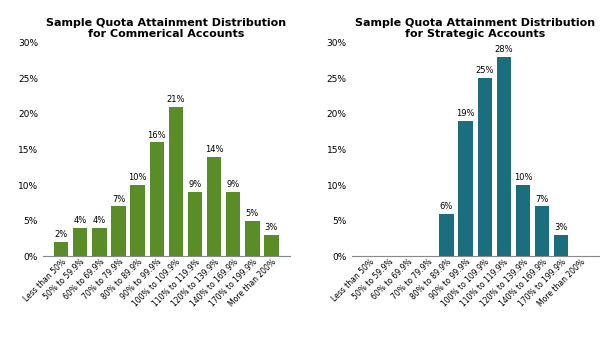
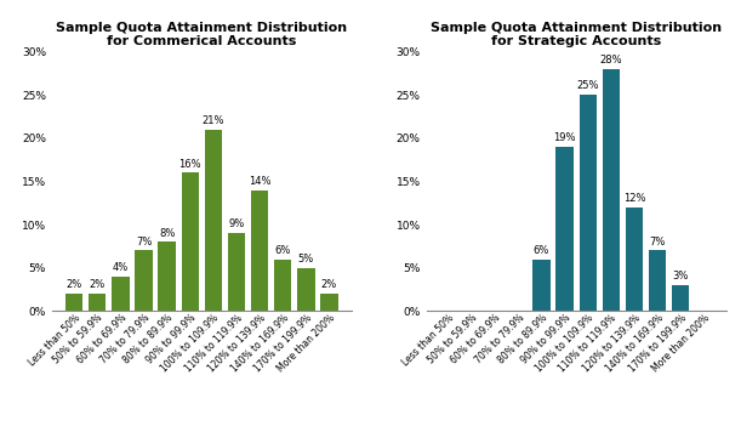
Sample Quota Attainment Distribution for Commerical Accounts/50% to 59.9%: 4% -> 2%
Sample Quota Attainment Distribution for Commerical Accounts/80% to 89.9%: 10% -> 8%
Sample Quota Attainment Distribution for Commerical Accounts/140% to 169.9%: 9% -> 6%
Sample Quota Attainment Distribution for Commerical Accounts/More than 200%: 3% -> 2%
Sample Quota Attainment Distribution for Strategic Accounts/120% to 139.9%: 10% -> 12%
